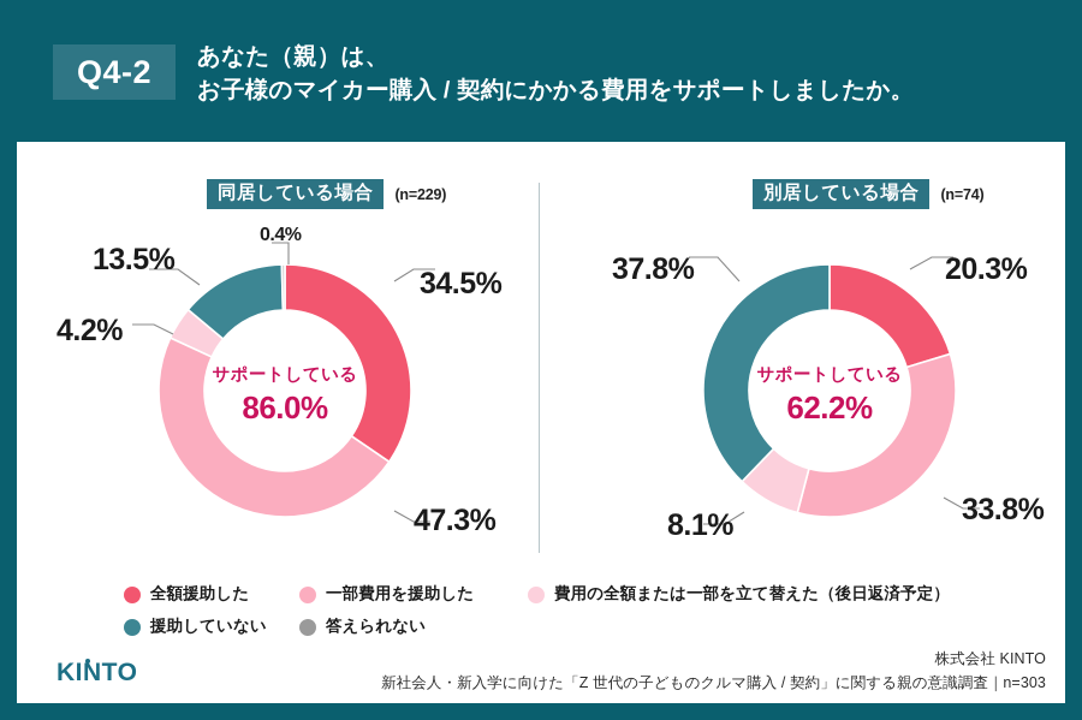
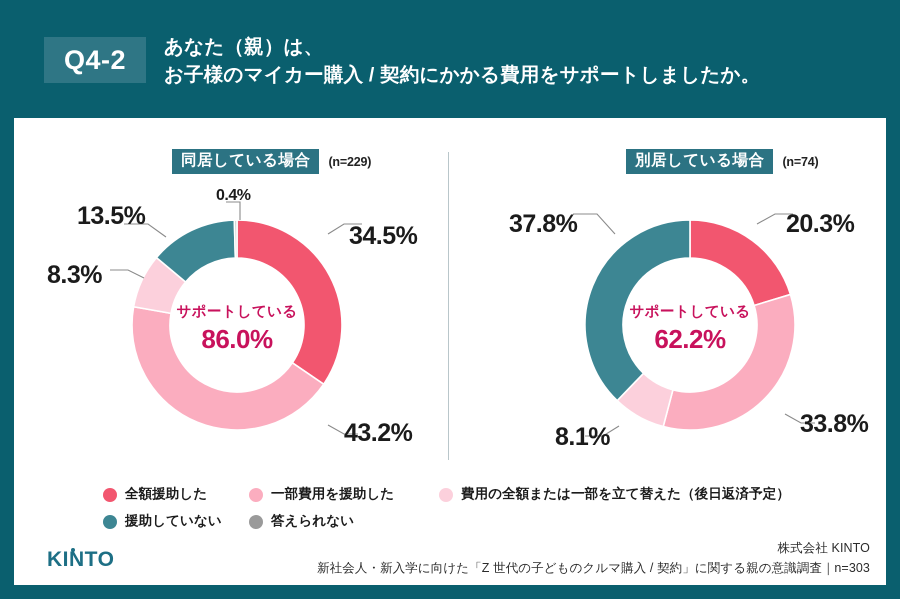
同居している場合/一部費用を援助した: 47.3% -> 43.2%
同居している場合/費用の全額または一部を立て替えた（後日返済予定）: 4.2% -> 8.3%
